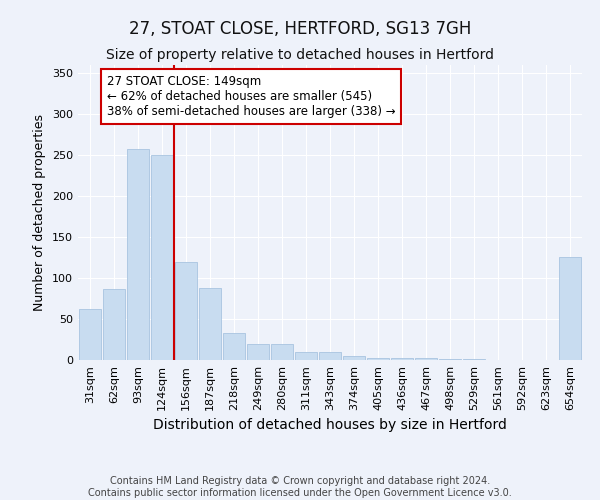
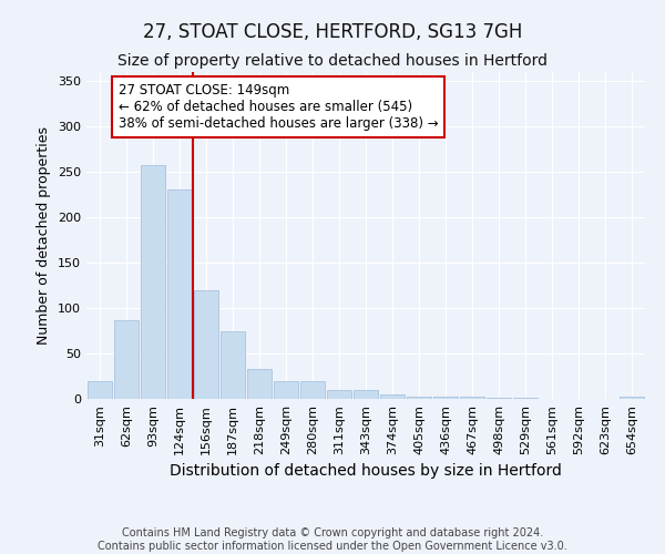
31sqm: 62 -> 20
124sqm: 250 -> 231
187sqm: 88 -> 75
654sqm: 126 -> 2
